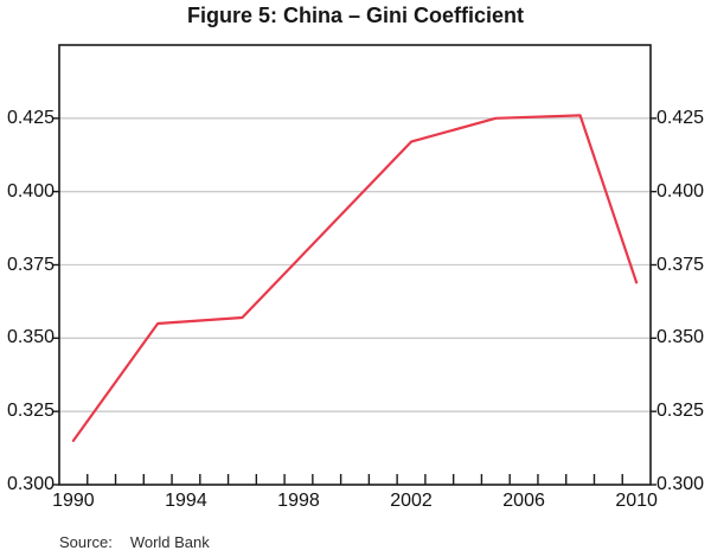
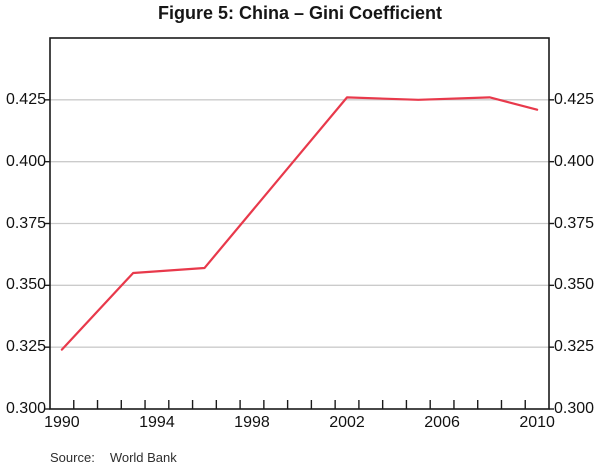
1990: 0.315 -> 0.324
2002: 0.417 -> 0.426
2010: 0.369 -> 0.421
